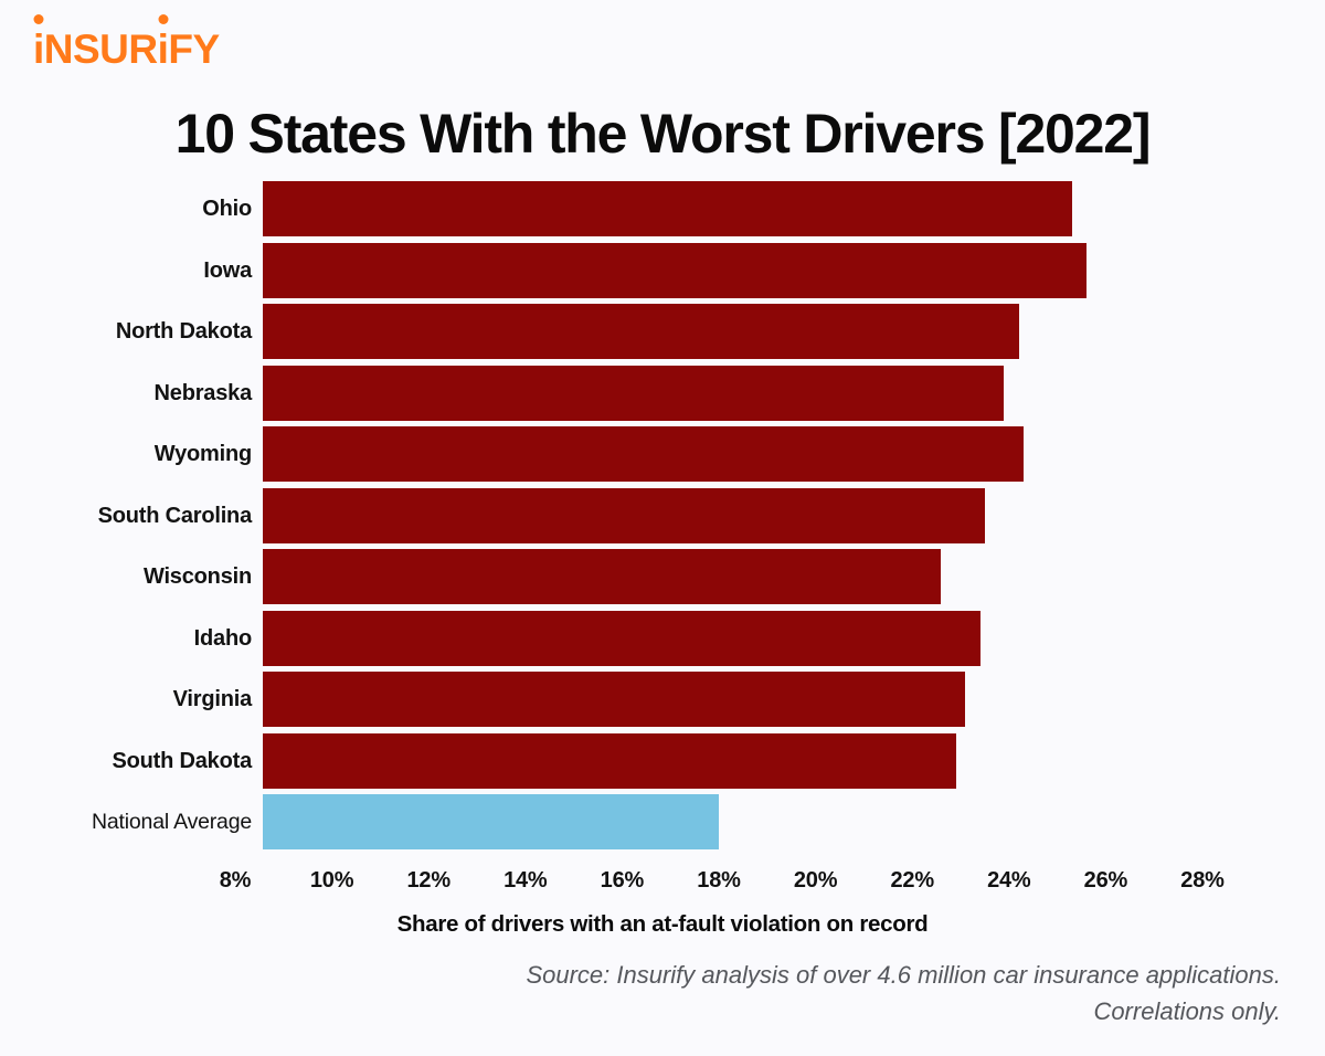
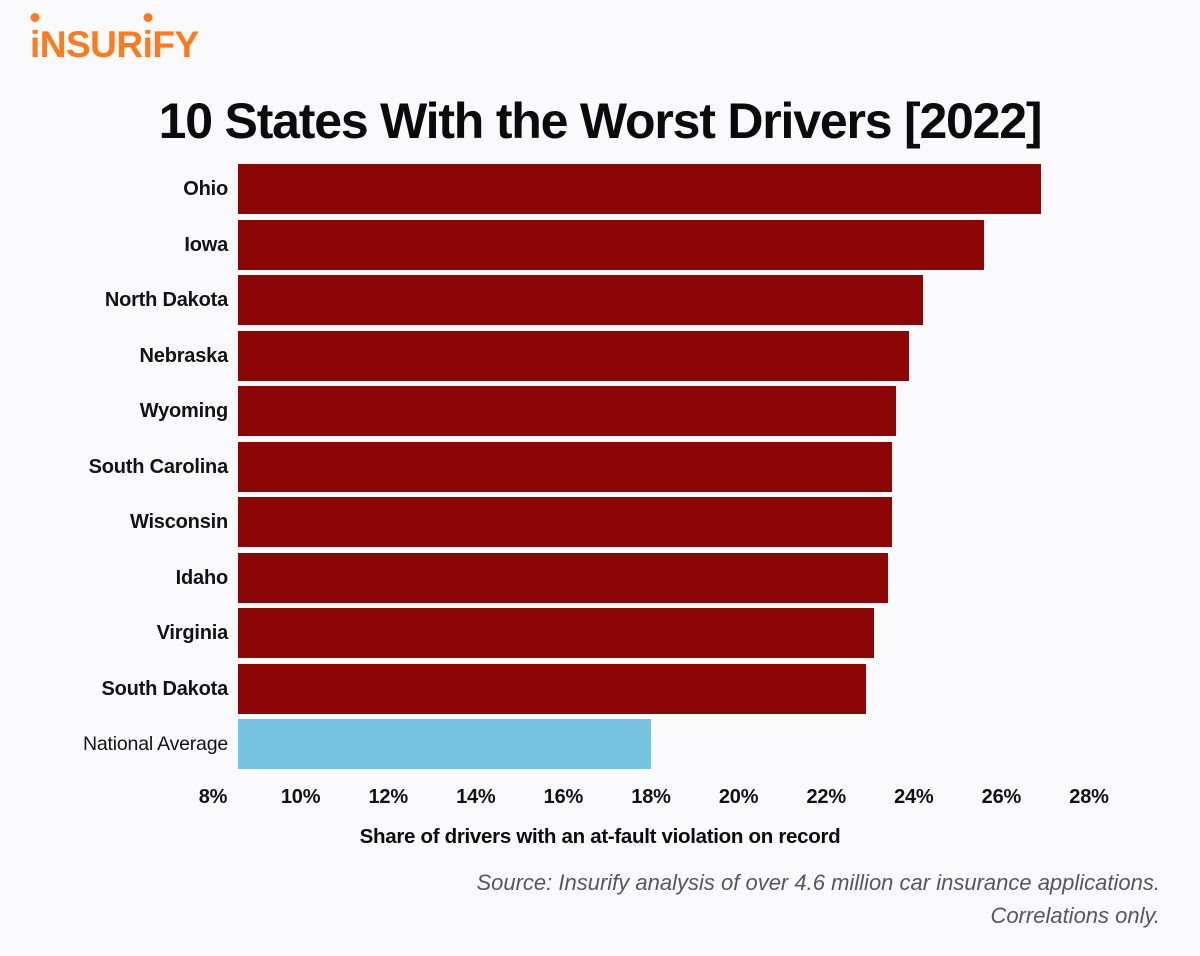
Ohio: 25.3% -> 26.9%
Wyoming: 24.3% -> 23.6%
Wisconsin: 22.6% -> 23.5%
